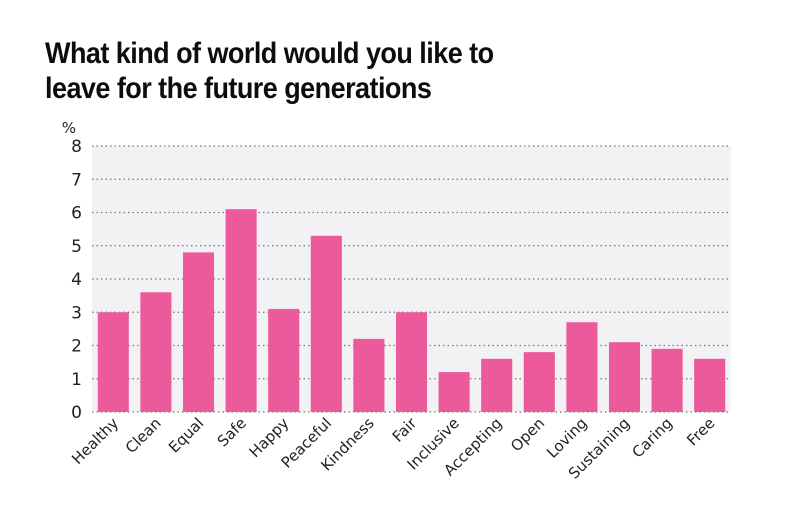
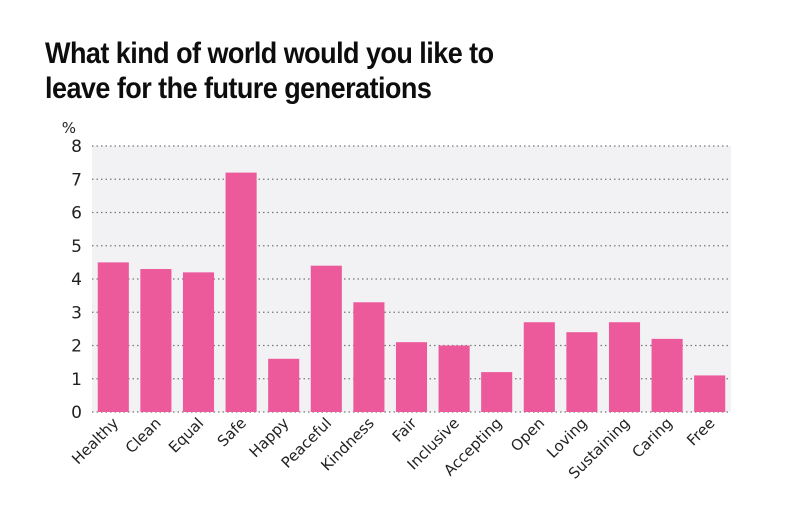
Healthy: 3.0 -> 4.5
Clean: 3.6 -> 4.3
Equal: 4.8 -> 4.2
Safe: 6.1 -> 7.2
Happy: 3.1 -> 1.6
Peaceful: 5.3 -> 4.4
Kindness: 2.2 -> 3.3
Fair: 3.0 -> 2.1
Inclusive: 1.2 -> 2.0
Accepting: 1.6 -> 1.2
Open: 1.8 -> 2.7
Loving: 2.7 -> 2.4
Sustaining: 2.1 -> 2.7
Caring: 1.9 -> 2.2
Free: 1.6 -> 1.1
